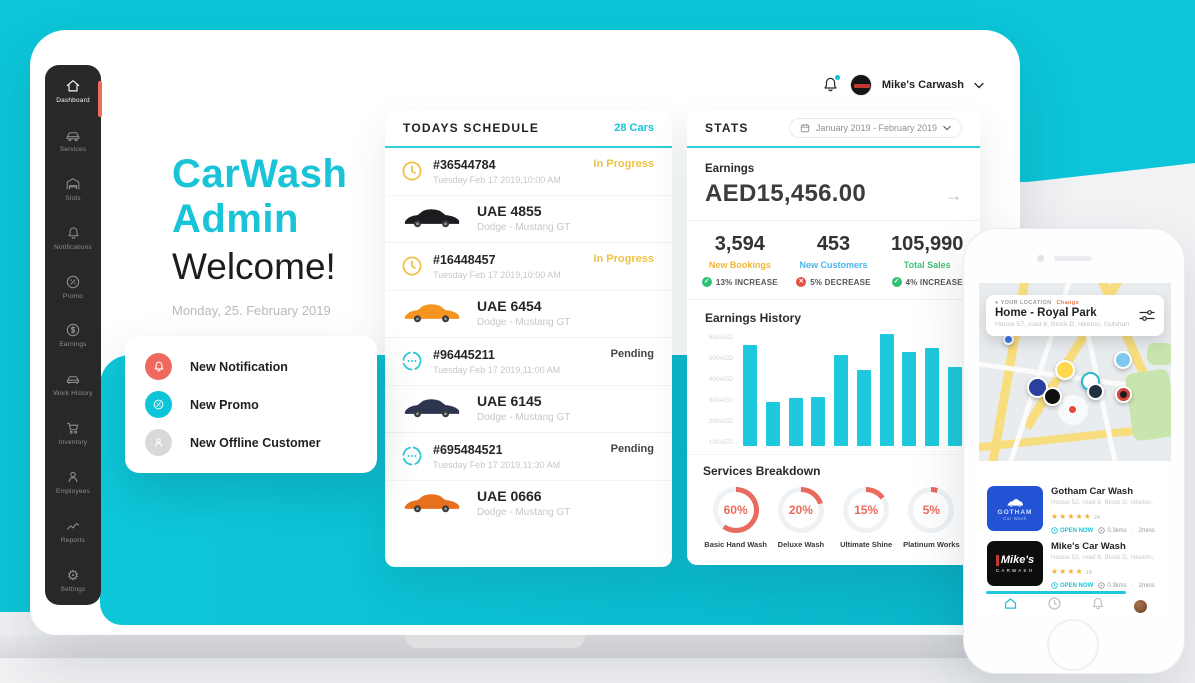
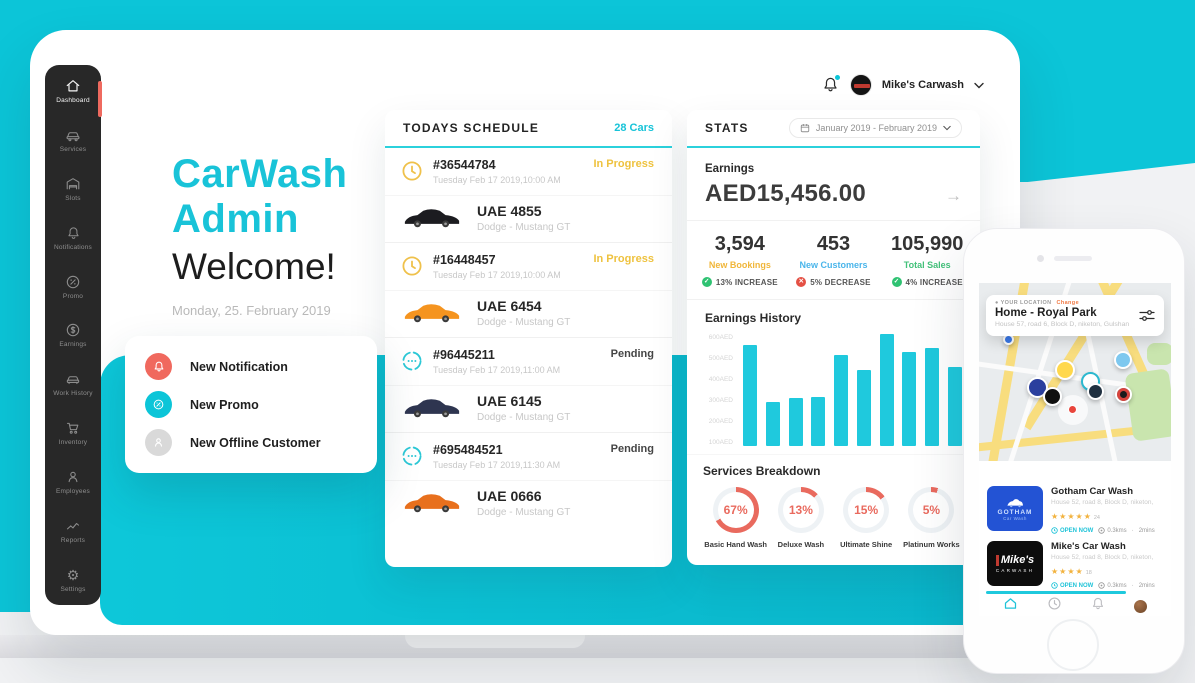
Services Breakdown/Basic Hand Wash: 60% -> 67%
Services Breakdown/Deluxe Wash: 20% -> 13%
